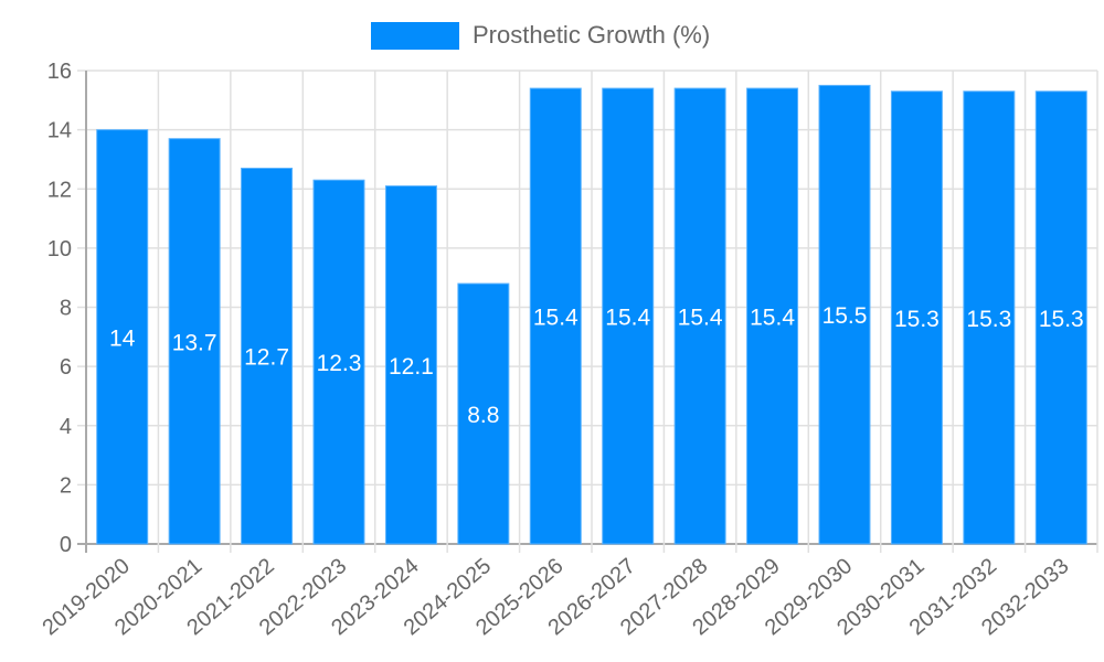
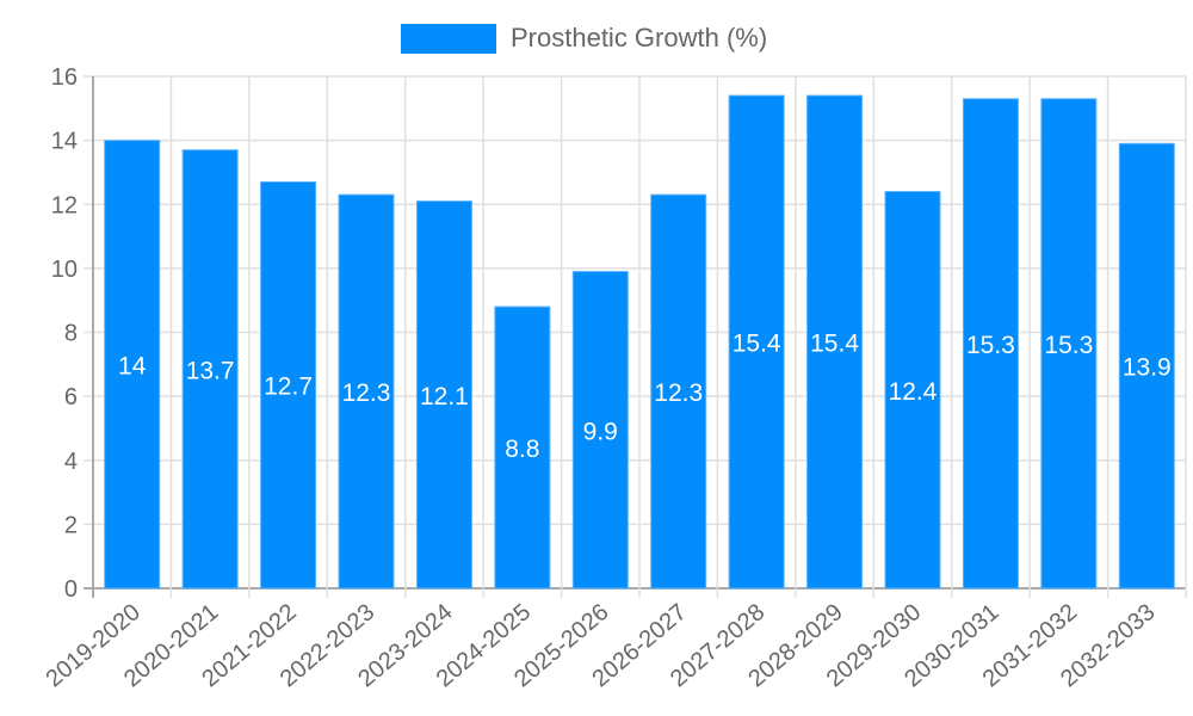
2025-2026: 15.4 -> 9.9
2026-2027: 15.4 -> 12.3
2029-2030: 15.5 -> 12.4
2032-2033: 15.3 -> 13.9
